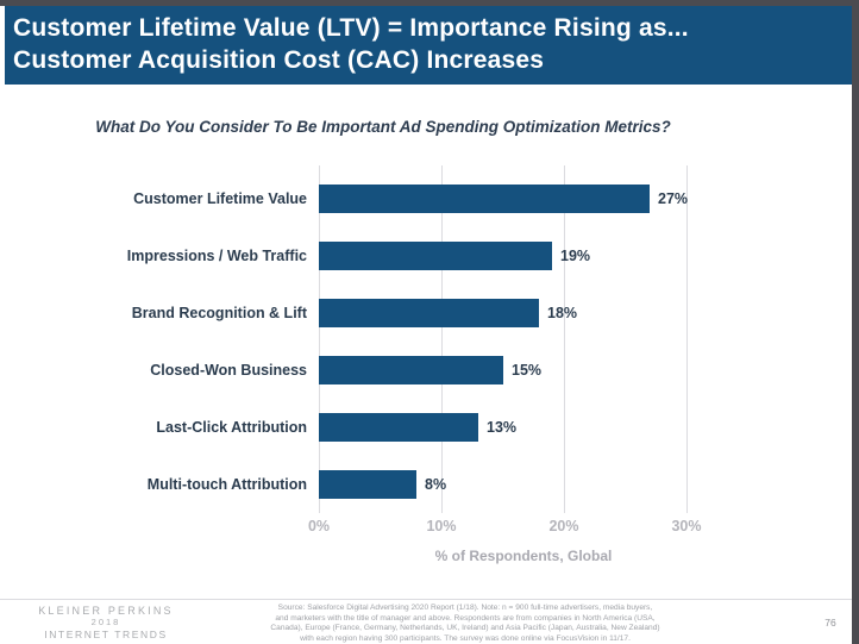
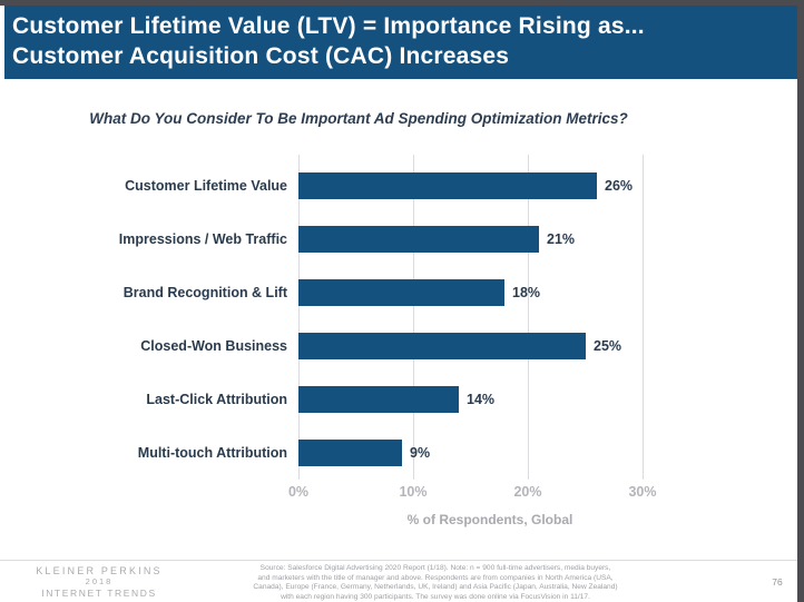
Customer Lifetime Value: 27% -> 26%
Impressions / Web Traffic: 19% -> 21%
Closed-Won Business: 15% -> 25%
Last-Click Attribution: 13% -> 14%
Multi-touch Attribution: 8% -> 9%
